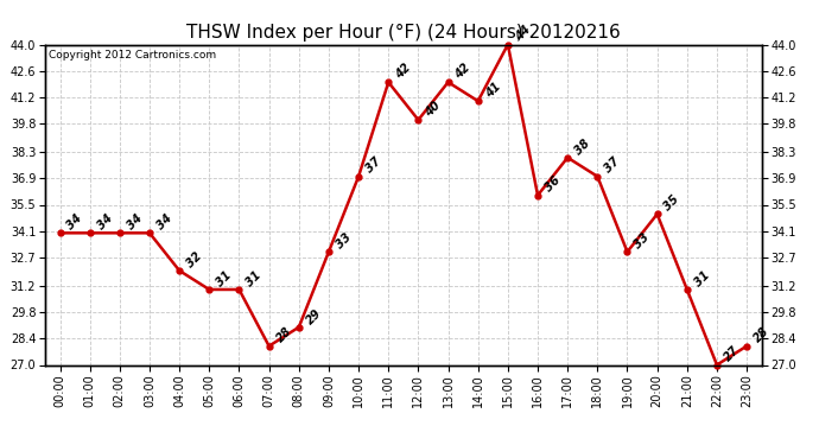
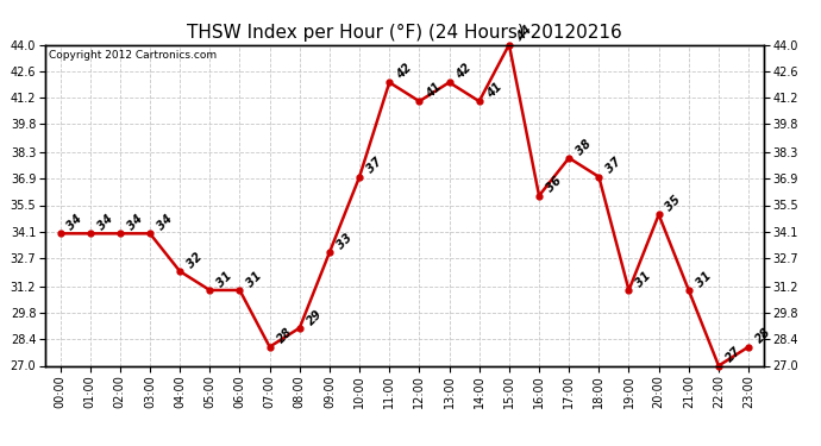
12:00: 40 -> 41
19:00: 33 -> 31
